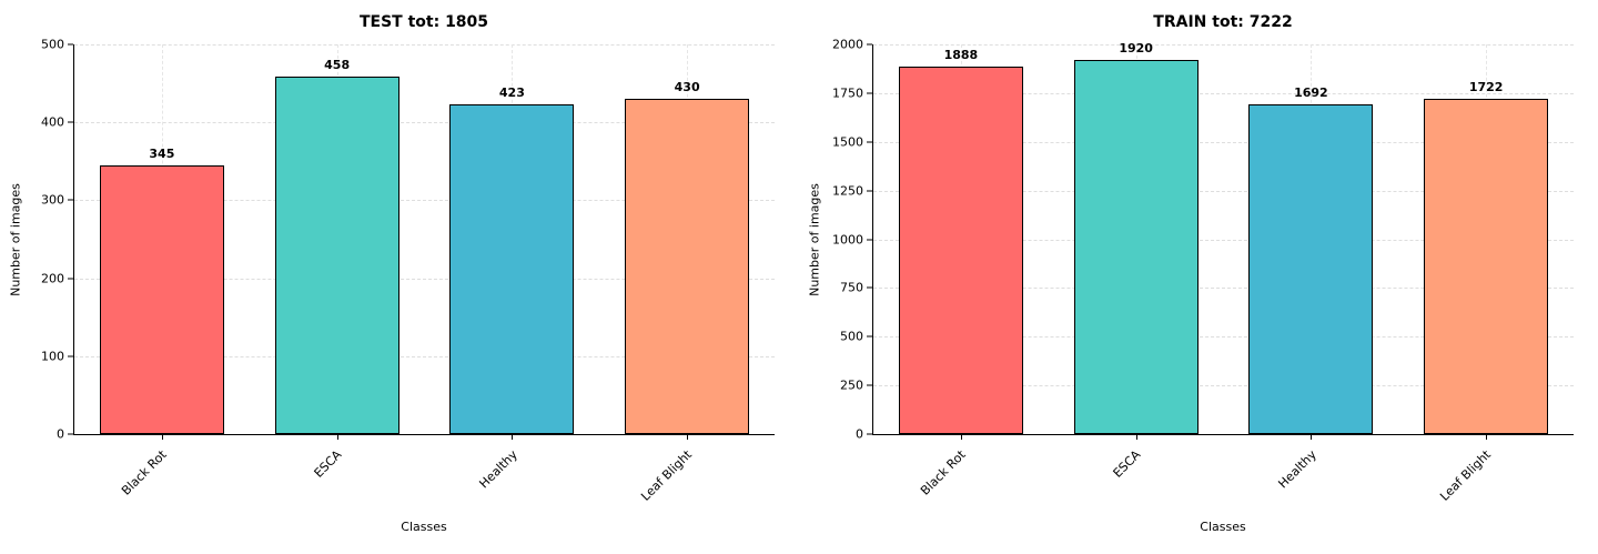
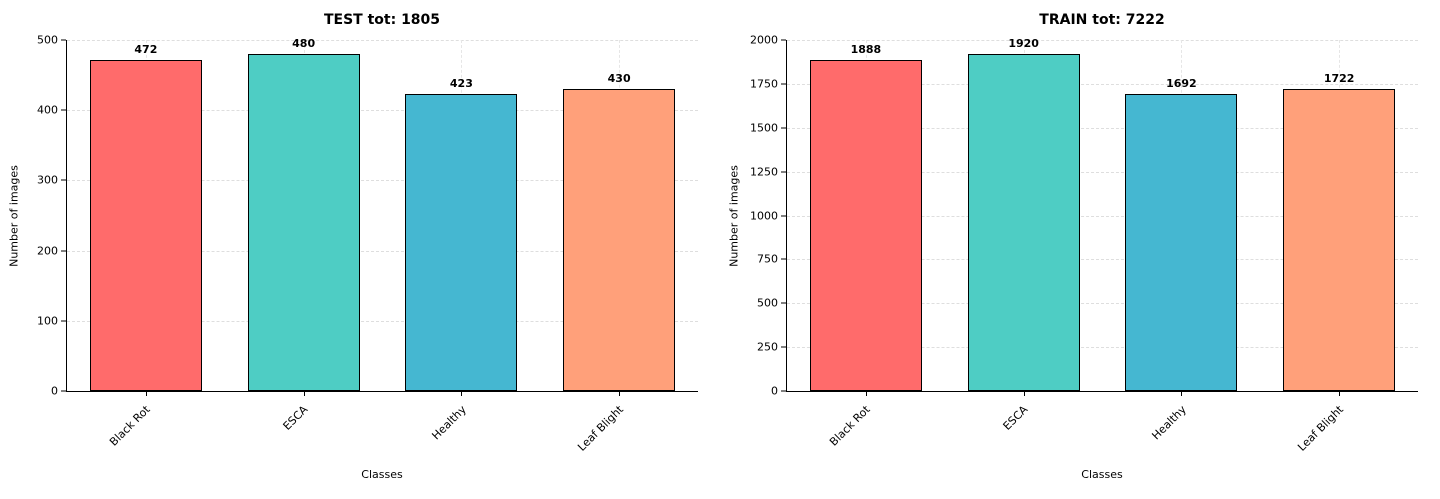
TEST tot: 1805/Black Rot: 345 -> 472
TEST tot: 1805/ESCA: 458 -> 480
